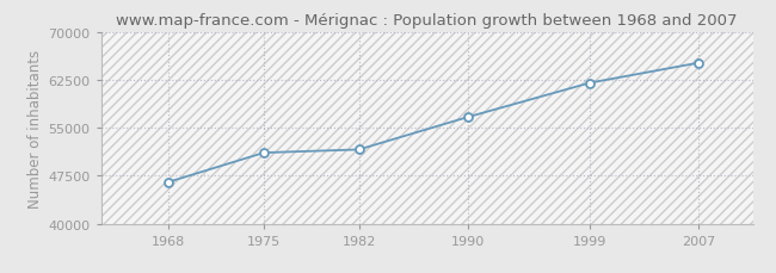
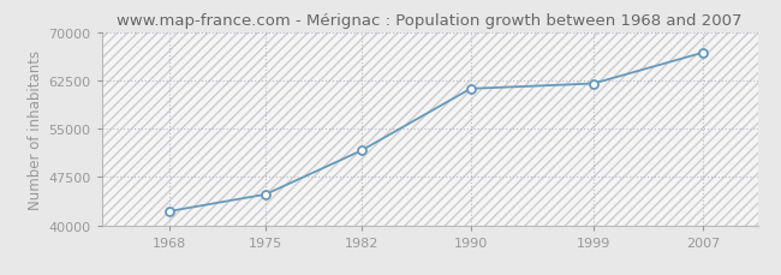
1968: 46500 -> 42200
1975: 51100 -> 44800
1990: 56700 -> 61200
2007: 65100 -> 66800
